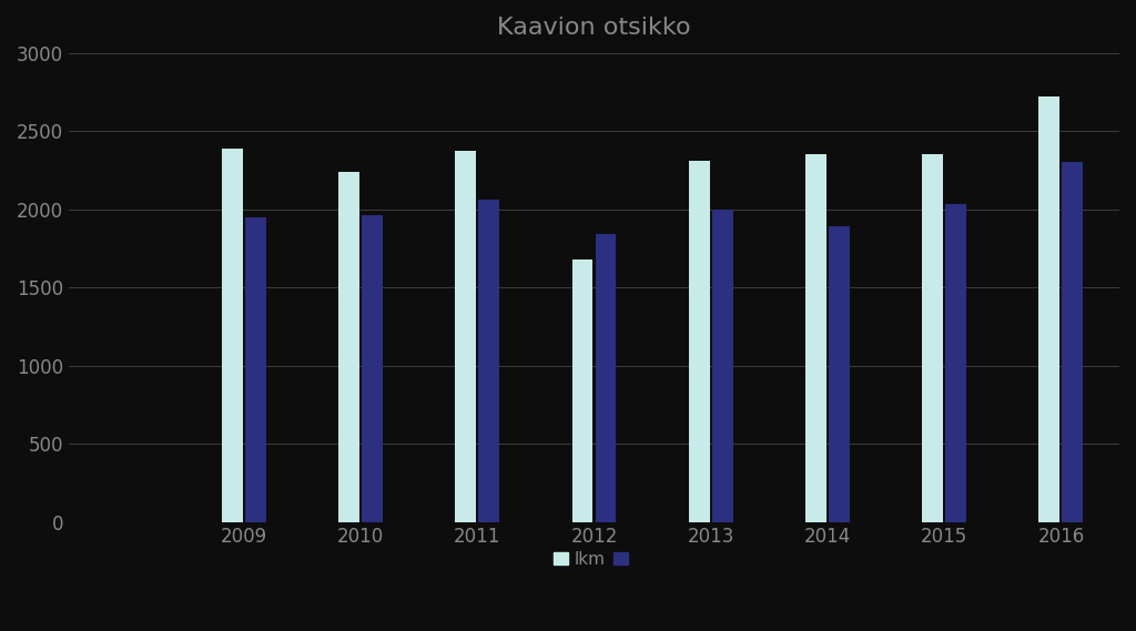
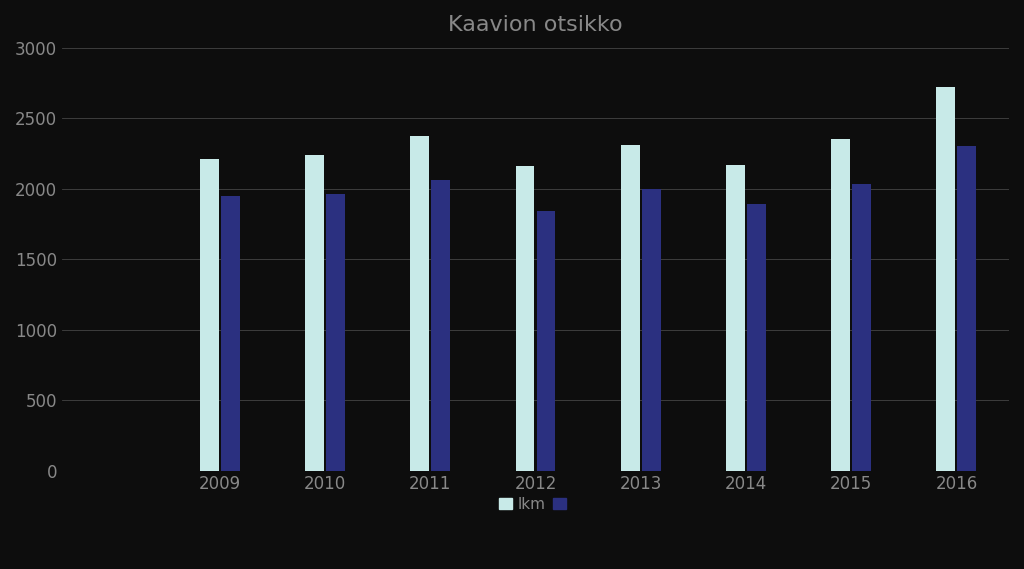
lkm/2009: 2390 -> 2210
lkm/2012: 1680 -> 2160
lkm/2014: 2350 -> 2170
